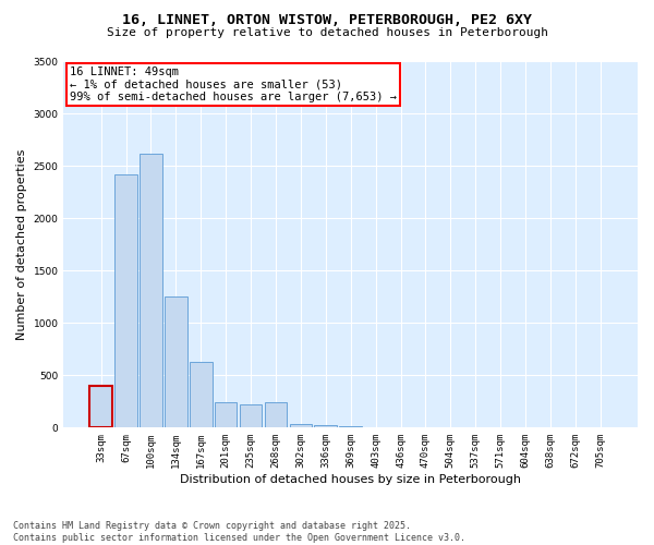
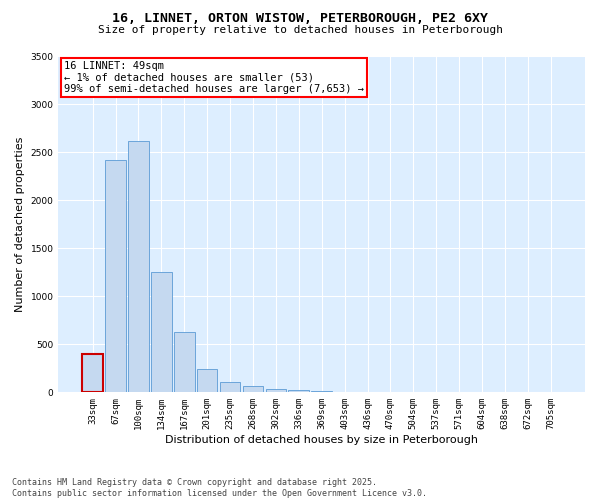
235sqm: 220 -> 110
268sqm: 240 -> 70
